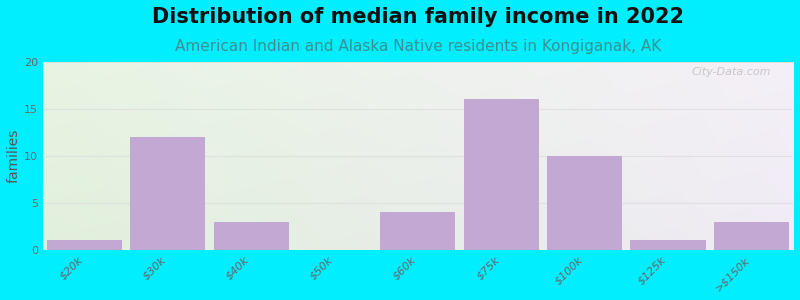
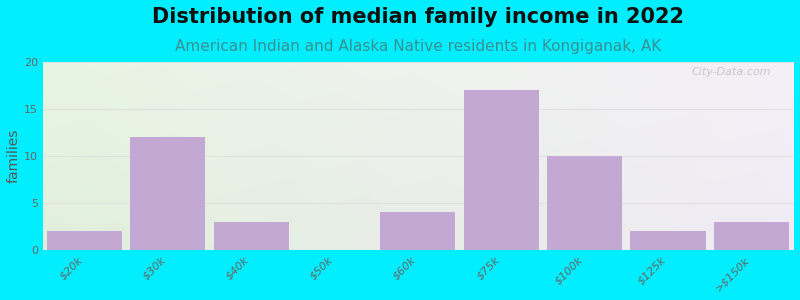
$20k: 1 -> 2
$75k: 16 -> 17
$125k: 1 -> 2
